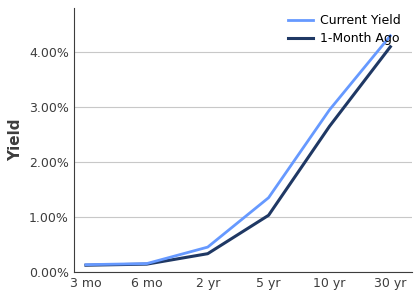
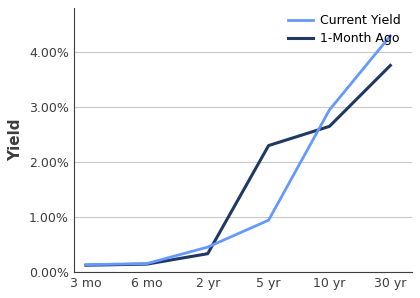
Current Yield/5 yr: 1.35% -> 0.94%
1-Month Ago/5 yr: 1.03% -> 2.30%
1-Month Ago/30 yr: 4.10% -> 3.76%
